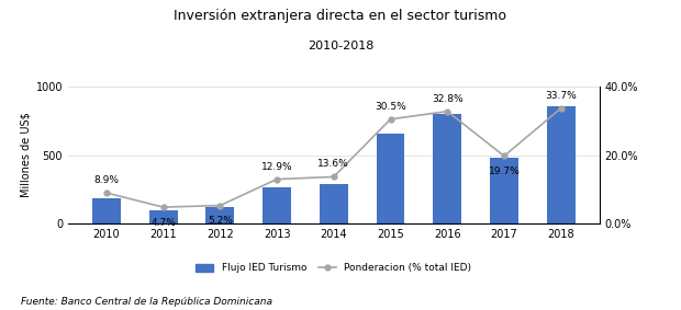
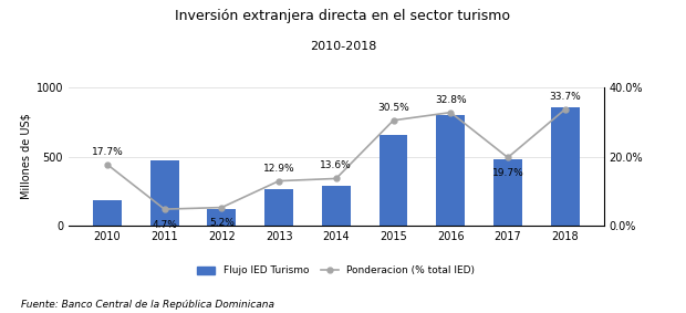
Ponderacion (% total IED)/2010: 8.9% -> 17.7%
Flujo IED Turismo/2011: 100 -> 470
